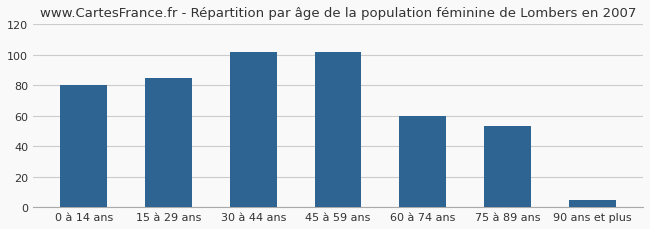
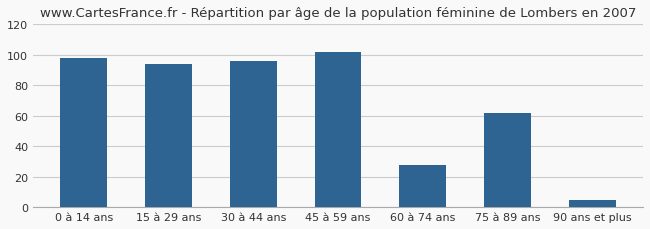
0 à 14 ans: 80 -> 98
15 à 29 ans: 85 -> 94
30 à 44 ans: 102 -> 96
60 à 74 ans: 60 -> 28
75 à 89 ans: 53 -> 62
